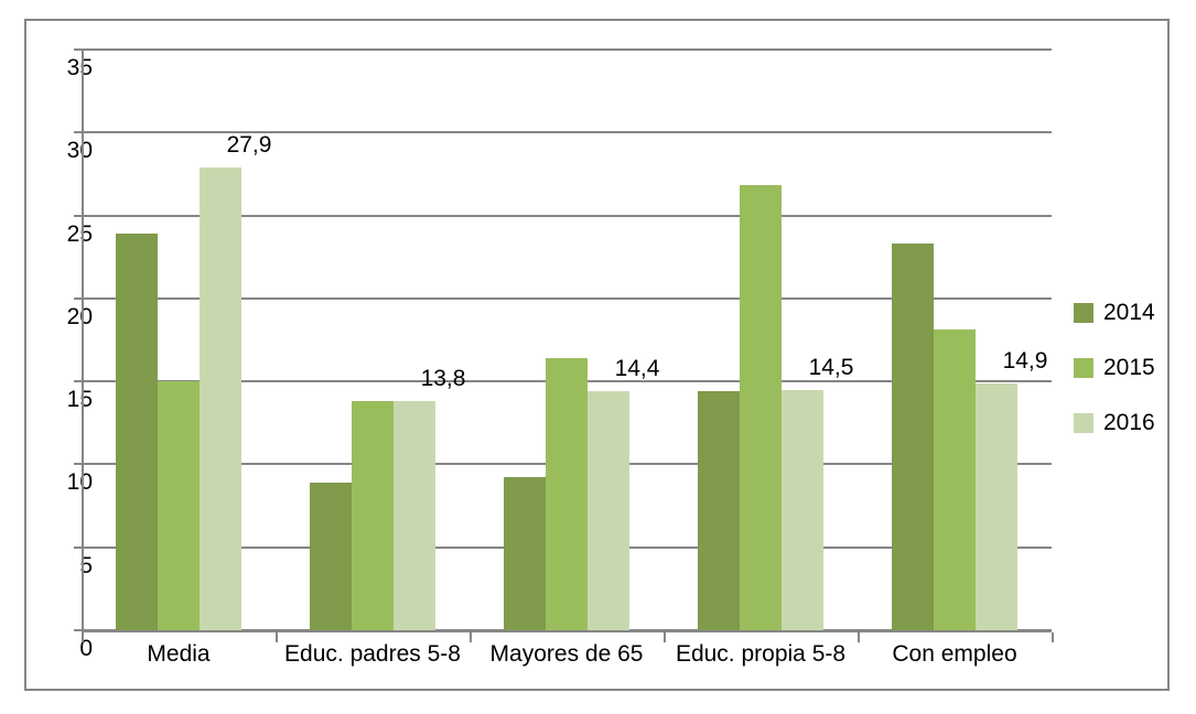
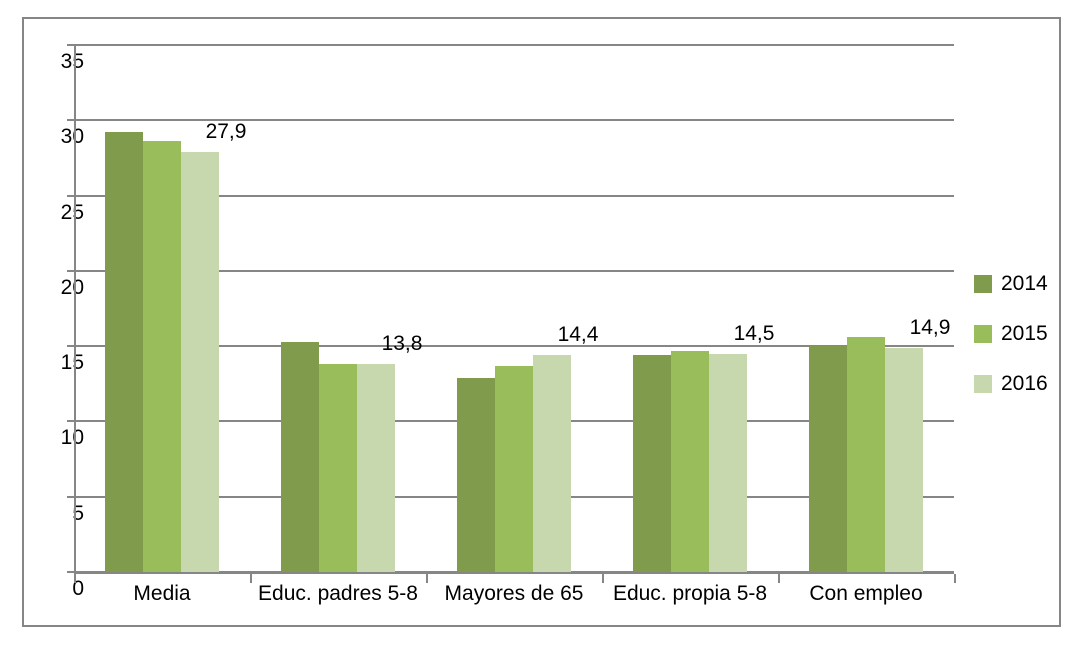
2014/Media: 23.9 -> 29.2
2015/Media: 15.0 -> 28.6
2014/Educ. padres 5-8: 8.9 -> 15.3
2014/Mayores de 65: 9.2 -> 12.9
2015/Mayores de 65: 16.4 -> 13.7
2015/Educ. propia 5-8: 26.8 -> 14.7
2014/Con empleo: 23.3 -> 15.0
2015/Con empleo: 18.1 -> 15.6
